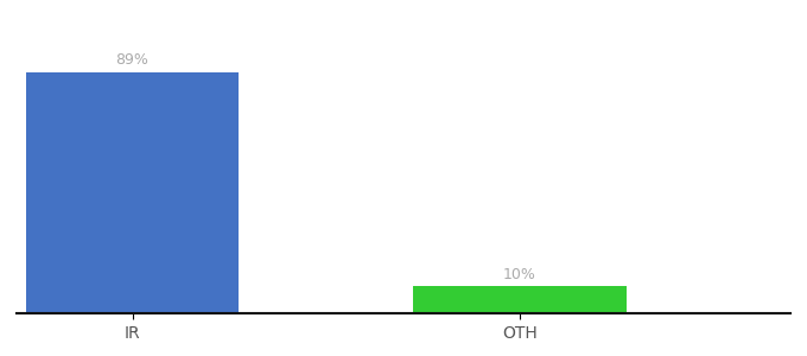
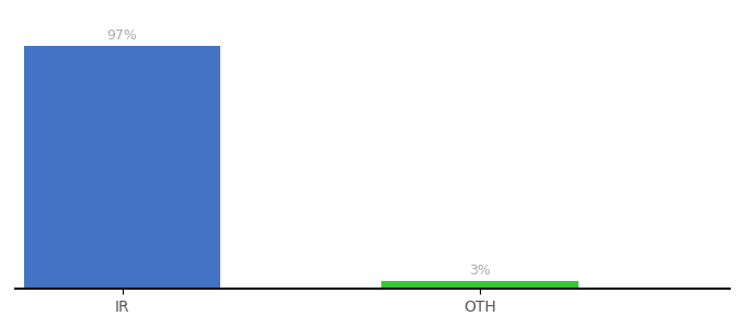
IR: 89% -> 97%
OTH: 10% -> 3%
